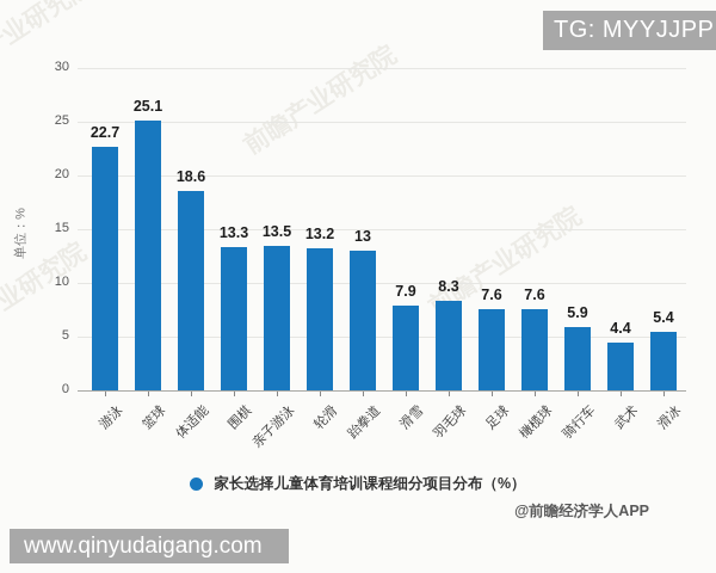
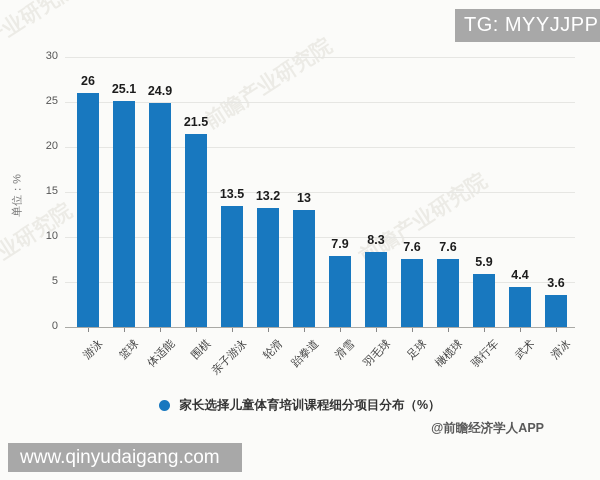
游泳: 22.7 -> 26
体适能: 18.6 -> 24.9
围棋: 13.3 -> 21.5
滑冰: 5.4 -> 3.6
